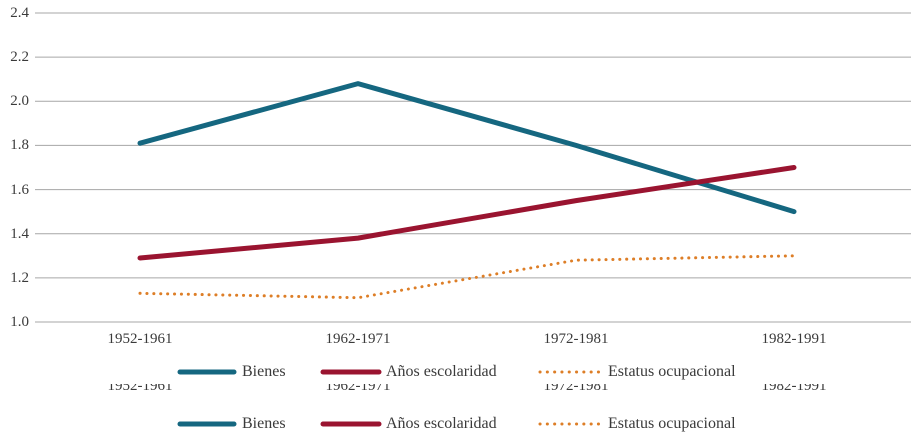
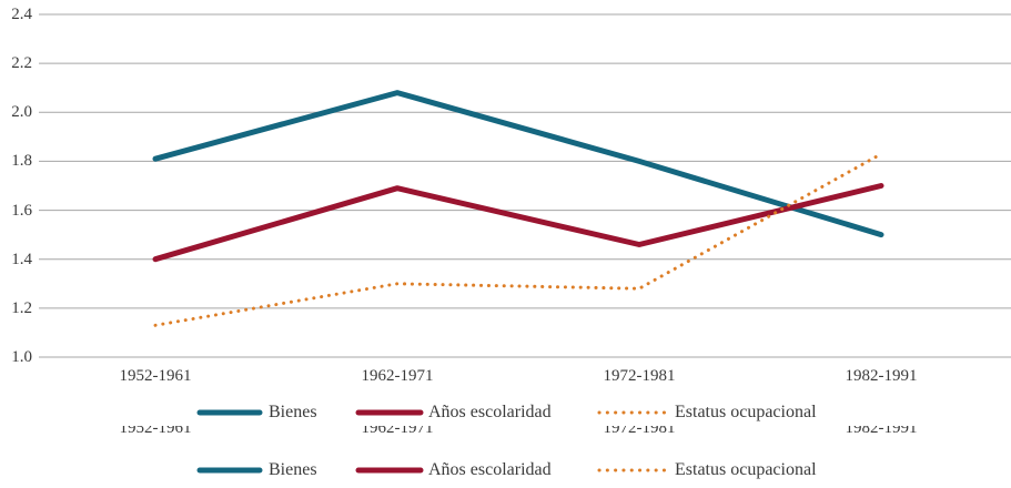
Años escolaridad/1952-1961: 1.29 -> 1.40
Años escolaridad/1962-1971: 1.38 -> 1.69
Estatus ocupacional/1962-1971: 1.11 -> 1.30
Años escolaridad/1972-1981: 1.55 -> 1.46
Estatus ocupacional/1982-1991: 1.30 -> 1.83
